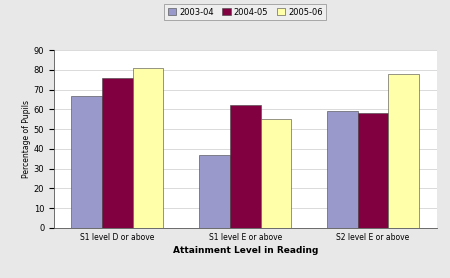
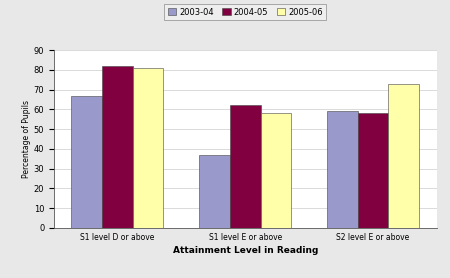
2004-05/S1 level D or above: 76 -> 82
2005-06/S1 level E or above: 55 -> 58
2005-06/S2 level E or above: 78 -> 73
